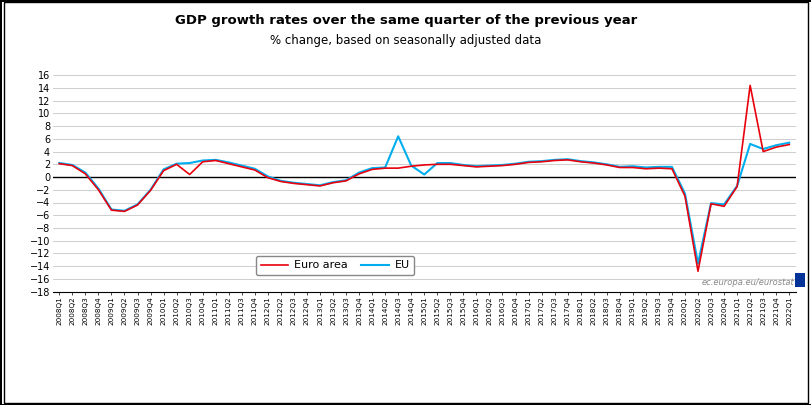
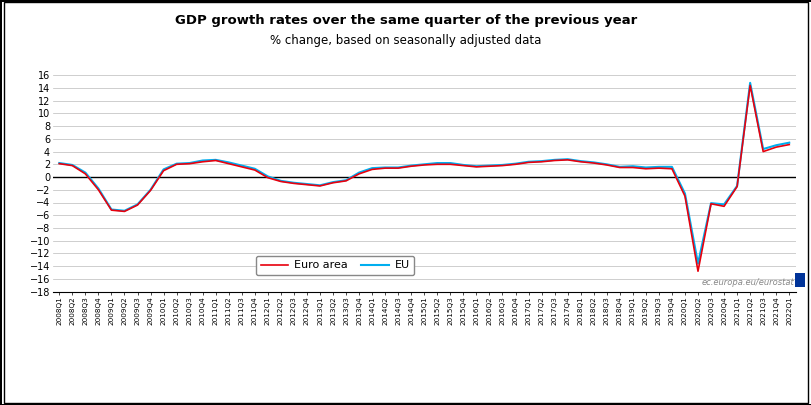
Euro area/2010Q3: 0.4 -> 2.1
EU/2014Q3: 6.4 -> 1.5
EU/2015Q1: 0.4 -> 2.0
EU/2021Q2: 5.2 -> 14.8
